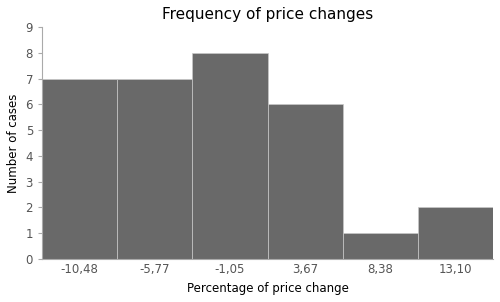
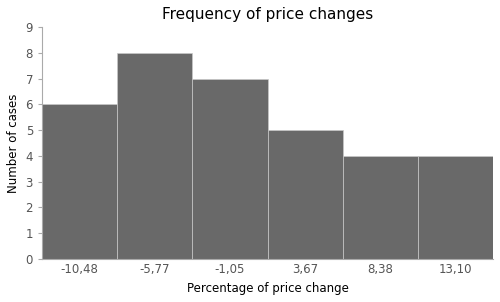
-10,48: 7 -> 6
-5,77: 7 -> 8
-1,05: 8 -> 7
3,67: 6 -> 5
8,38: 1 -> 4
13,10: 2 -> 4
